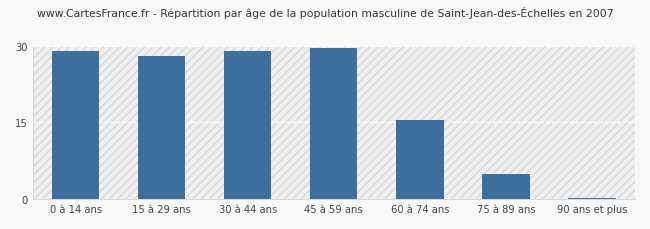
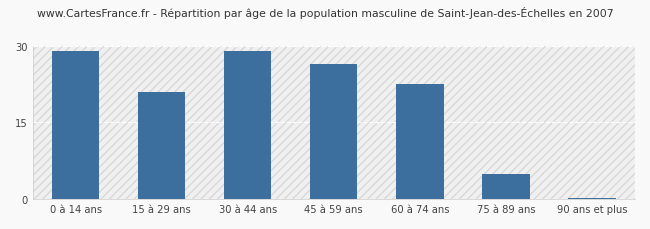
15 à 29 ans: 28.0 -> 21.0
45 à 59 ans: 29.5 -> 26.4
60 à 74 ans: 15.5 -> 22.4
